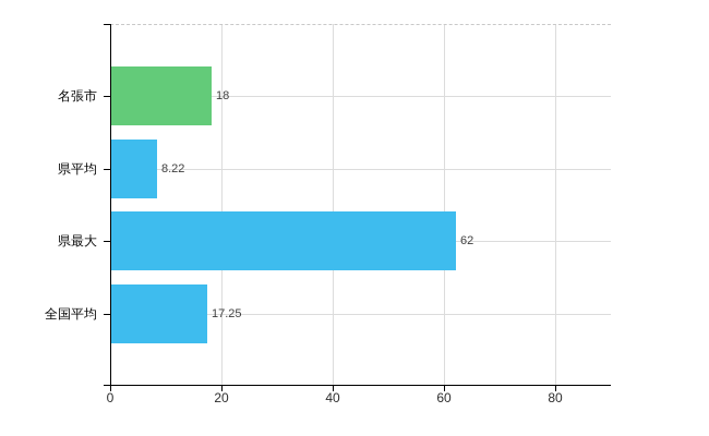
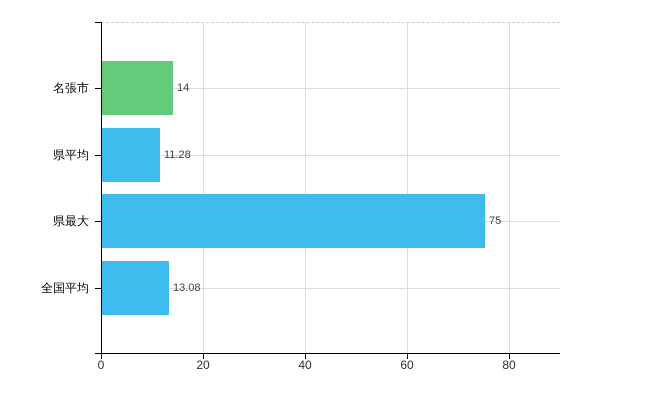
名張市: 18 -> 14
県平均: 8.22 -> 11.28
県最大: 62 -> 75
全国平均: 17.25 -> 13.08
